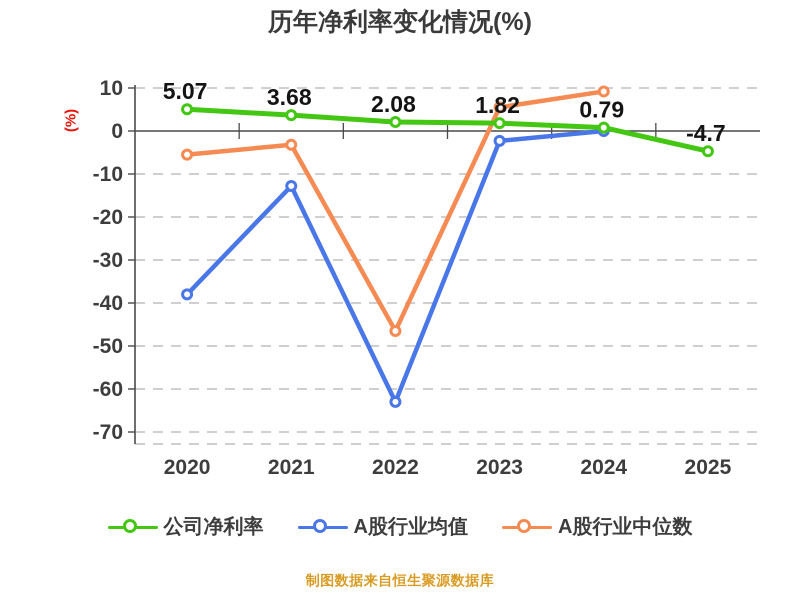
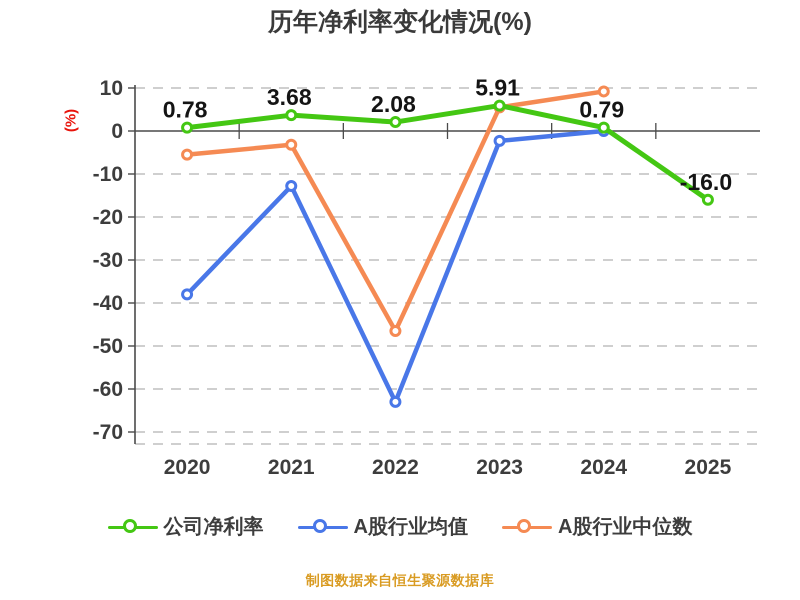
公司净利率/2020: 5.07 -> 0.78
公司净利率/2023: 1.82 -> 5.91
公司净利率/2025: -4.7 -> -16.0
